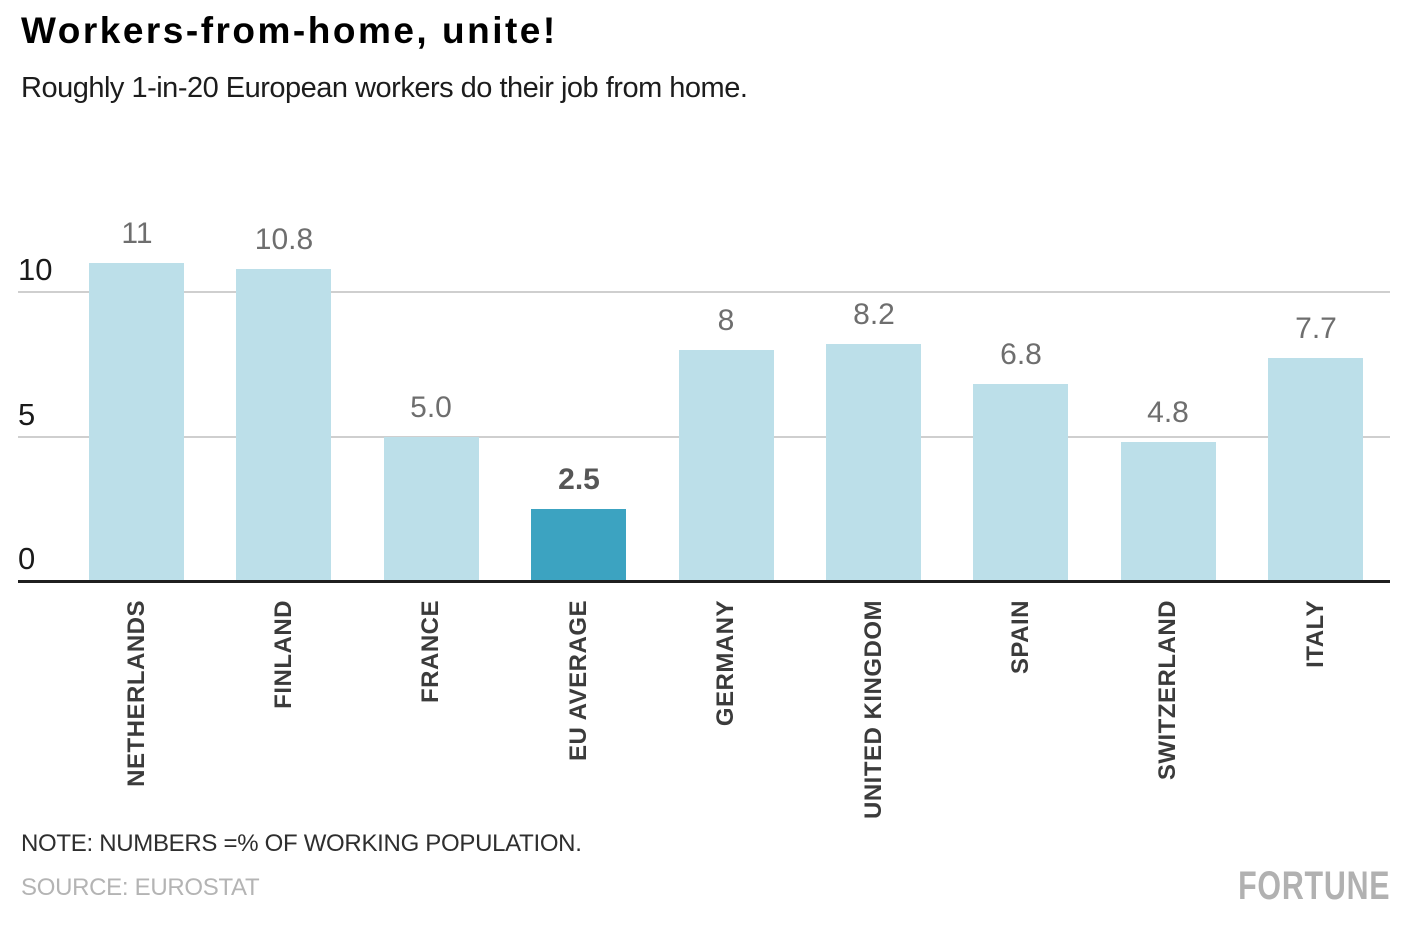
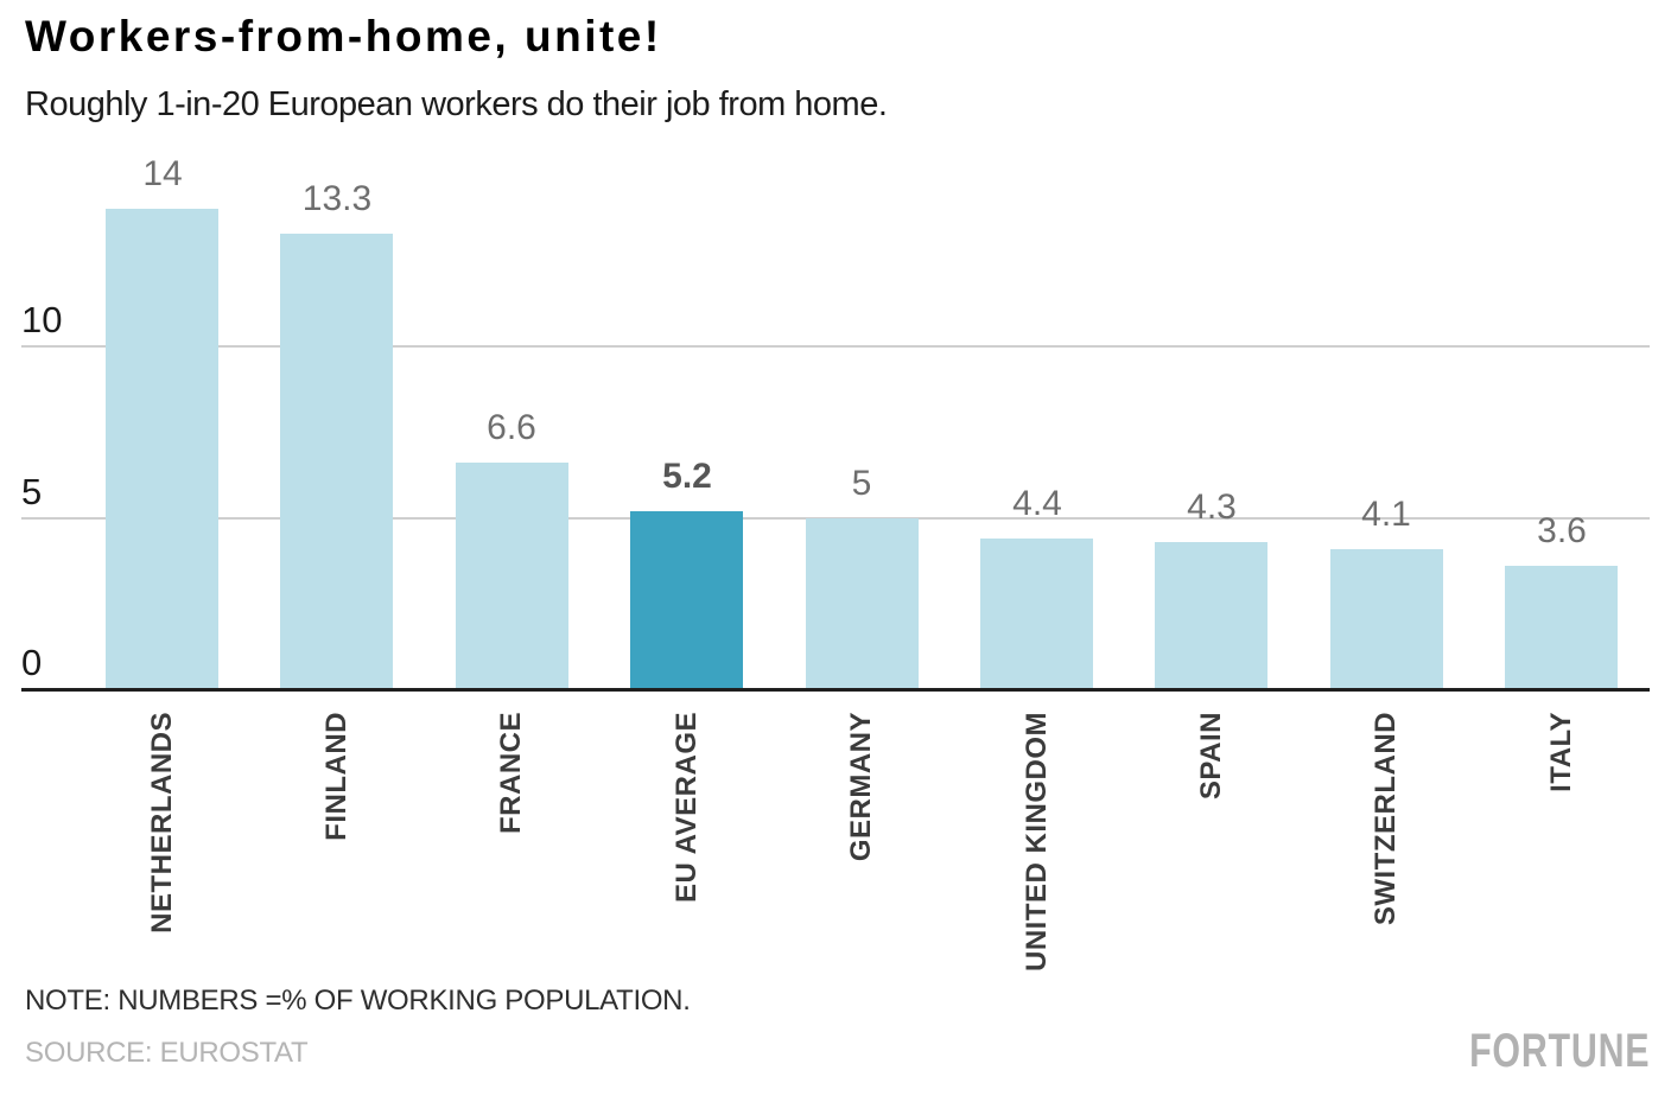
NETHERLANDS: 11 -> 14
FINLAND: 10.8 -> 13.3
FRANCE: 5.0 -> 6.6
EU AVERAGE: 2.5 -> 5.2
GERMANY: 8 -> 5
UNITED KINGDOM: 8.2 -> 4.4
SPAIN: 6.8 -> 4.3
SWITZERLAND: 4.8 -> 4.1
ITALY: 7.7 -> 3.6
